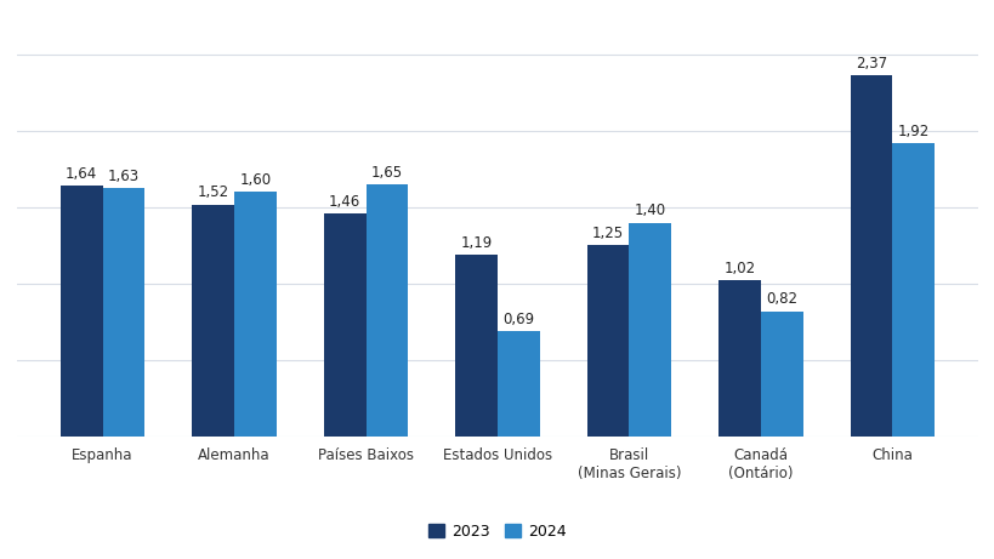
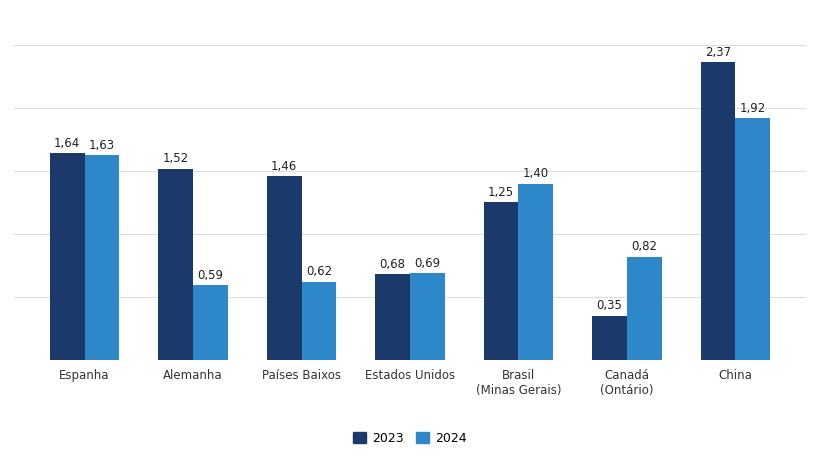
2024/Alemanha: 1,60 -> 0,59
2024/Países Baixos: 1,65 -> 0,62
2023/Estados Unidos: 1,19 -> 0,68
2023/Canadá (Ontário): 1,02 -> 0,35
